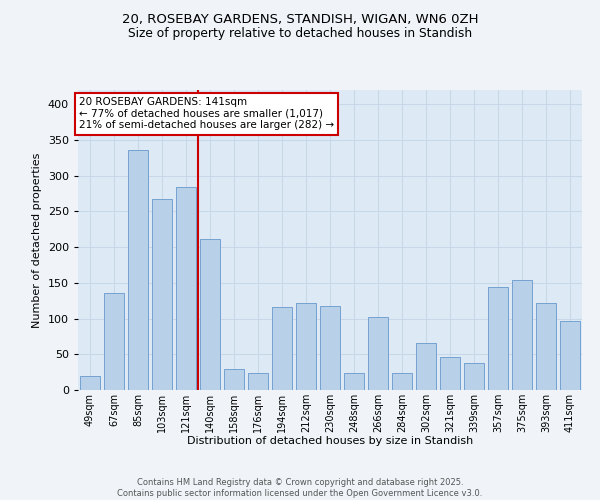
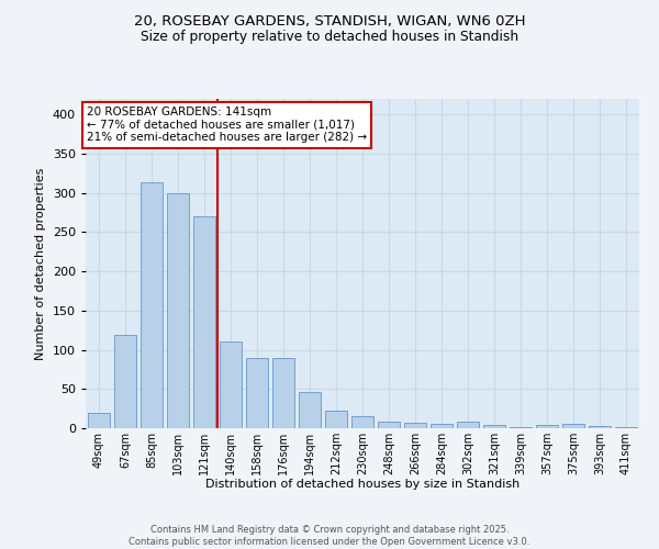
67sqm: 136 -> 119
85sqm: 336 -> 314
103sqm: 268 -> 300
121sqm: 284 -> 270
140sqm: 212 -> 110
158sqm: 30 -> 90
176sqm: 24 -> 90
194sqm: 116 -> 46
212sqm: 122 -> 23
230sqm: 118 -> 15
248sqm: 24 -> 9
266sqm: 102 -> 7
284sqm: 24 -> 6
302sqm: 66 -> 8
321sqm: 46 -> 4
339sqm: 38 -> 2
357sqm: 144 -> 4
375sqm: 154 -> 5
393sqm: 122 -> 3
411sqm: 96 -> 2
